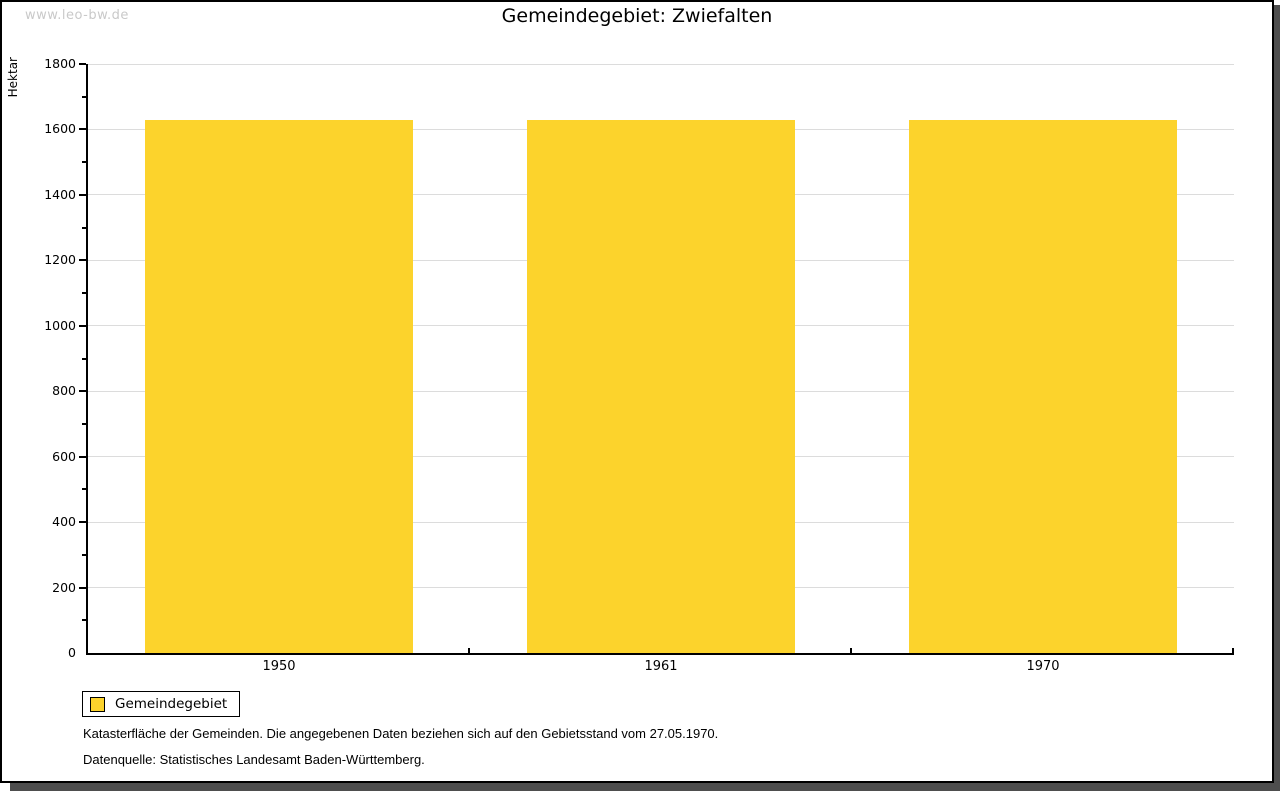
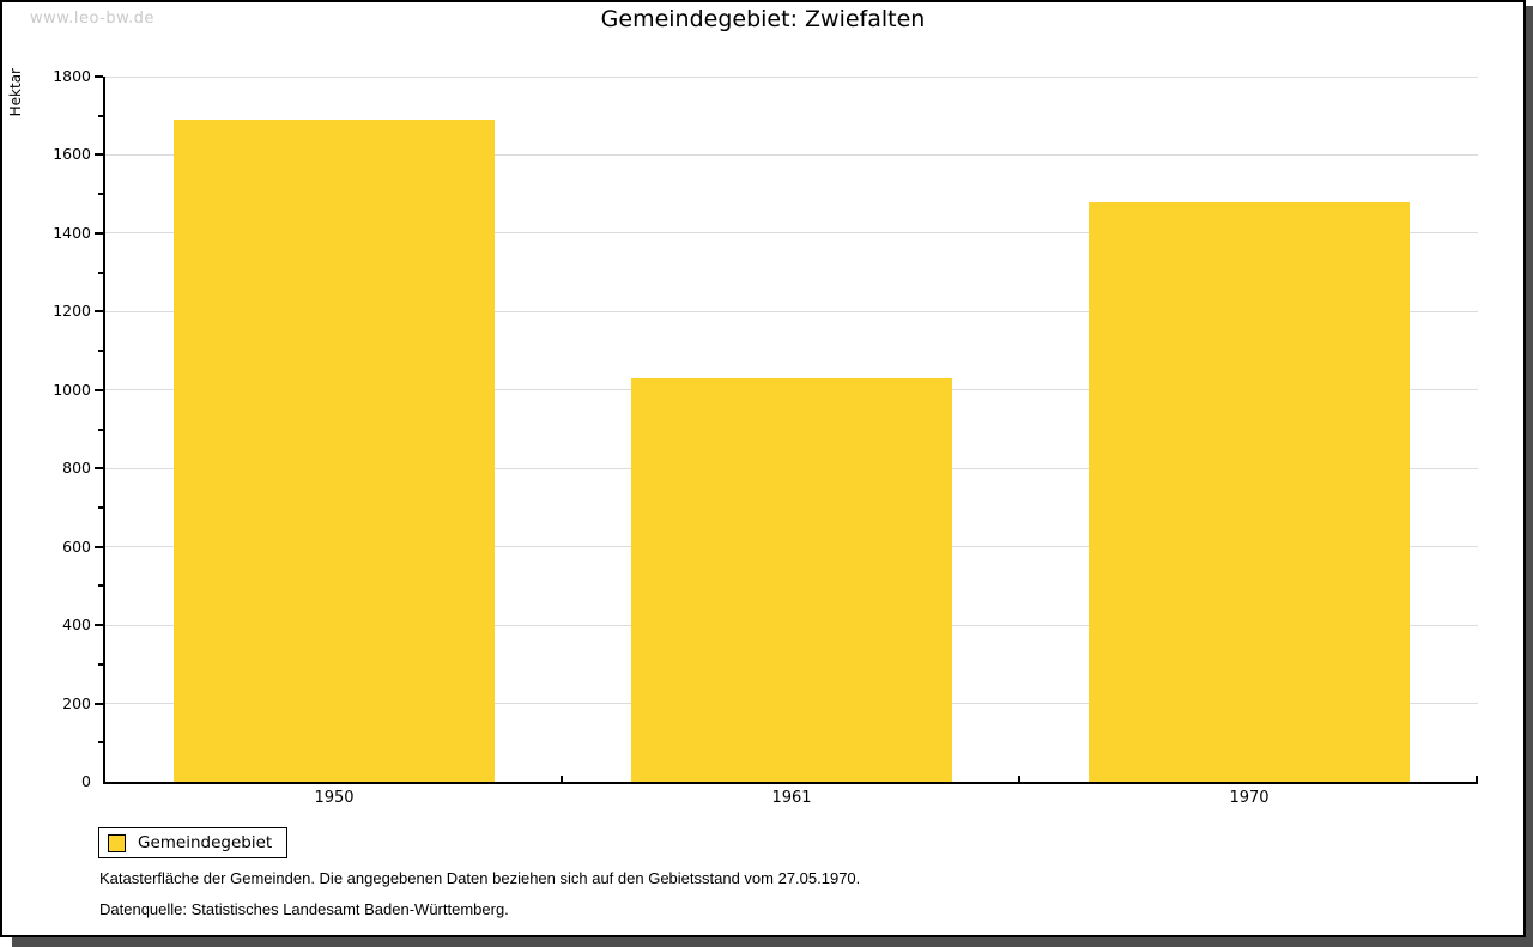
1950: 1630 -> 1690
1961: 1630 -> 1030
1970: 1630 -> 1480
